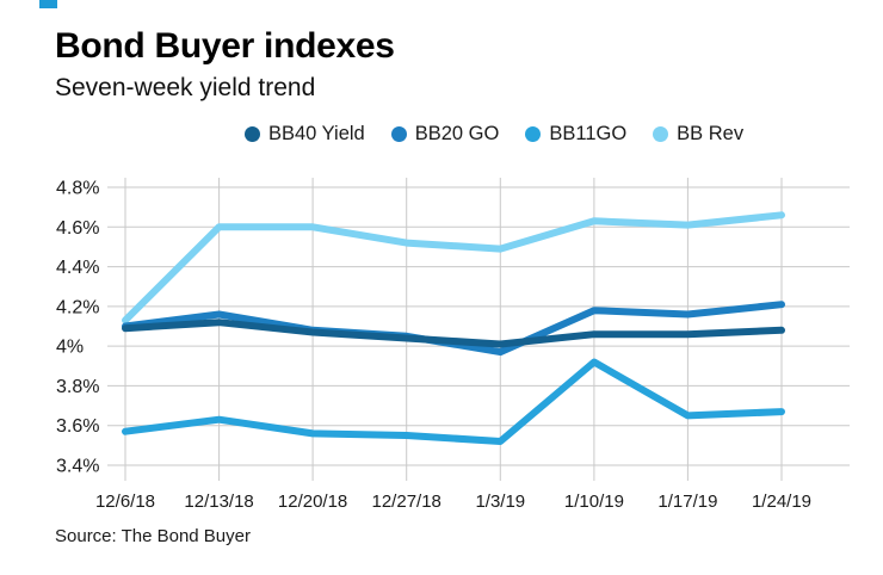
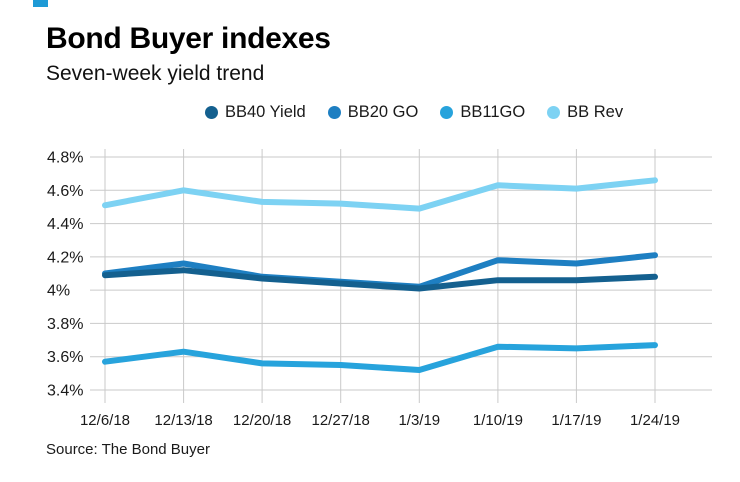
BB Rev/12/6/18: 4.13% -> 4.51%
BB Rev/12/20/18: 4.60% -> 4.53%
BB20 GO/1/3/19: 3.97% -> 4.02%
BB11GO/1/10/19: 3.92% -> 3.66%
